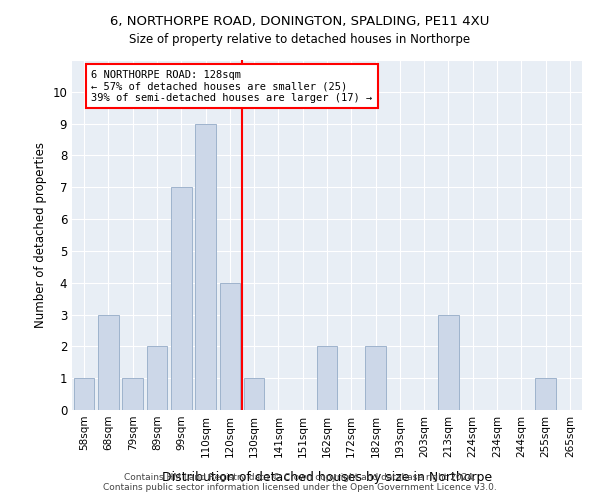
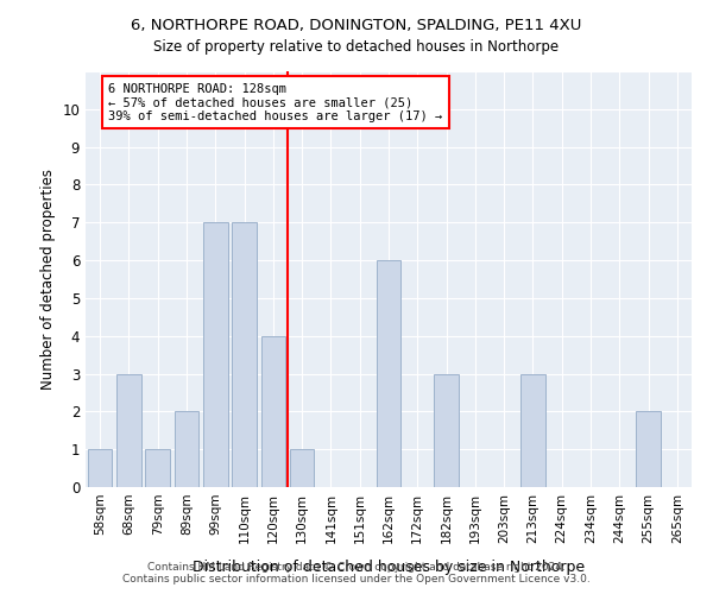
110sqm: 9 -> 7
162sqm: 2 -> 6
182sqm: 2 -> 3
255sqm: 1 -> 2
